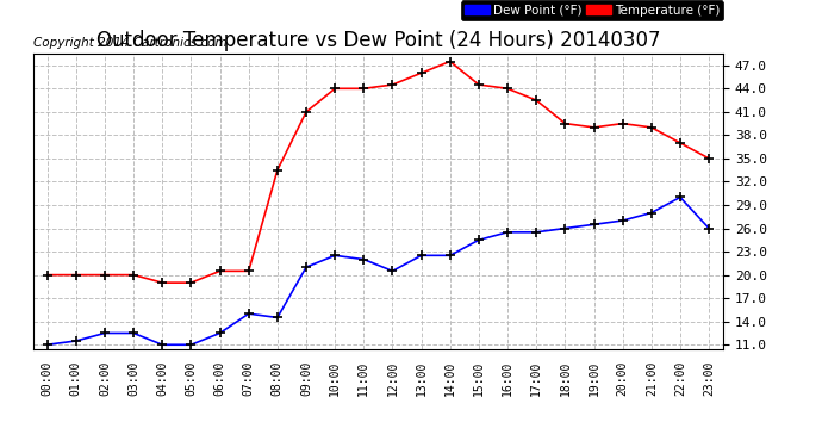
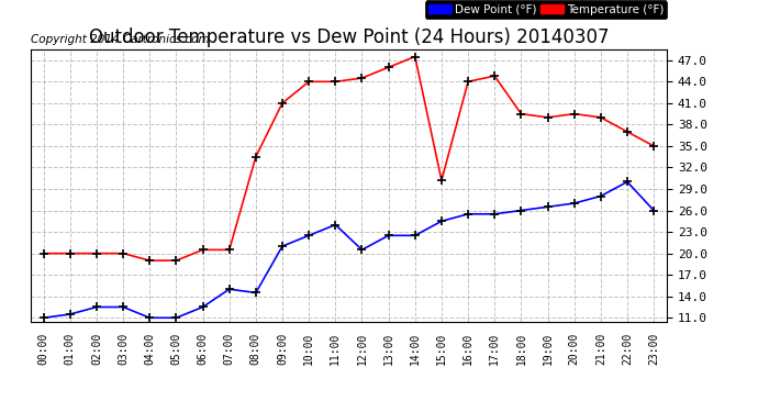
Dew Point (°F)/11:00: 22.0 -> 24.0
Temperature (°F)/15:00: 44.5 -> 30.2
Temperature (°F)/17:00: 42.5 -> 44.8
